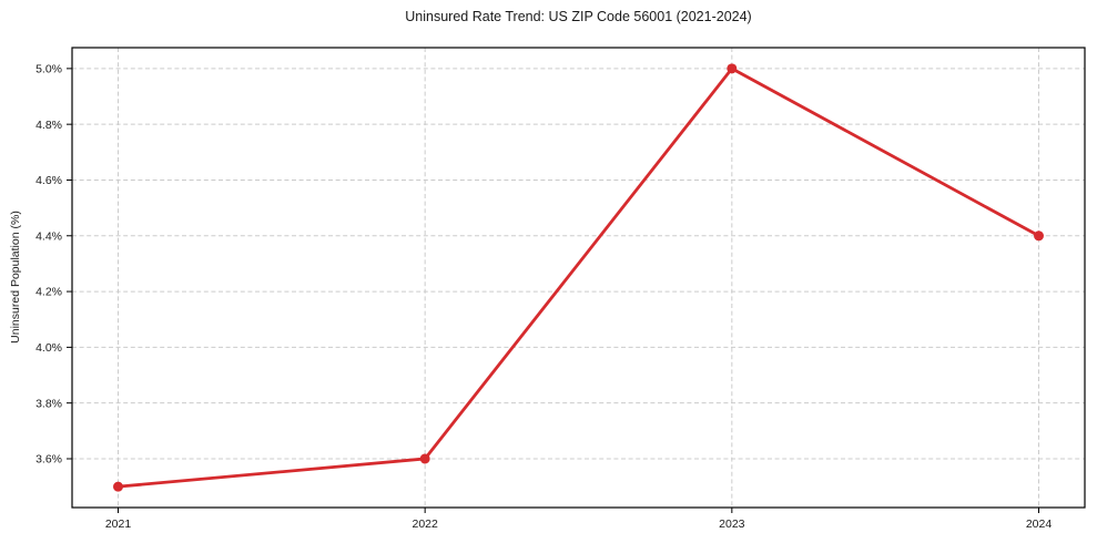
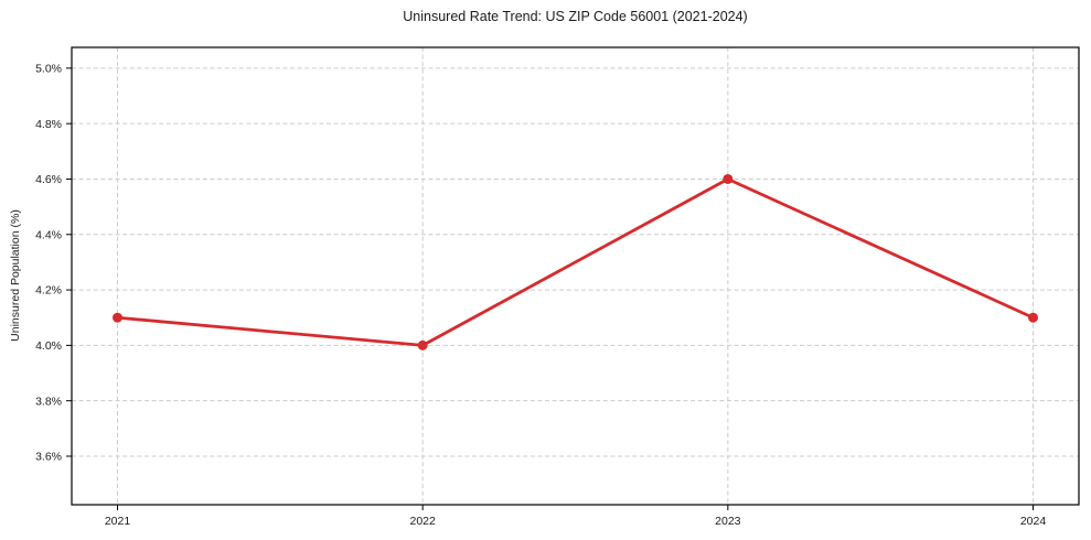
2021: 3.5% -> 4.1%
2022: 3.6% -> 4.0%
2023: 5.0% -> 4.6%
2024: 4.4% -> 4.1%
